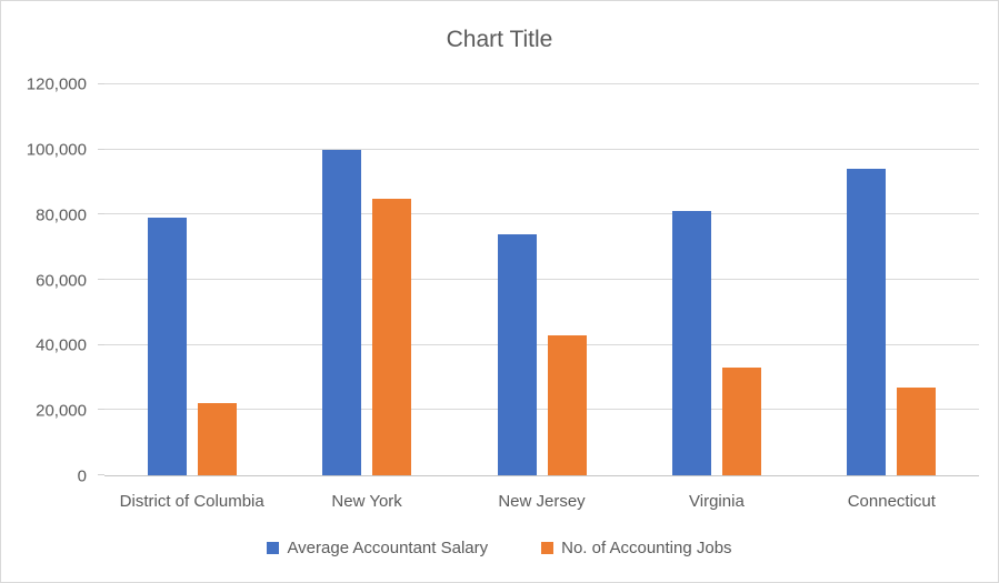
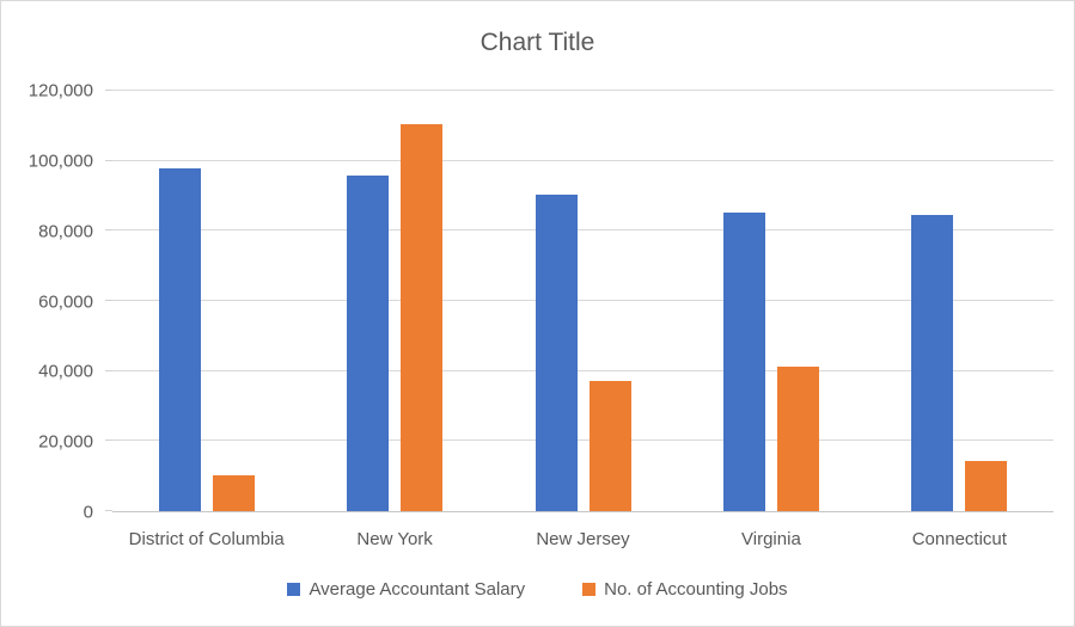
Average Accountant Salary/District of Columbia: 79000 -> 98000
No. of Accounting Jobs/District of Columbia: 22000 -> 10000
Average Accountant Salary/New York: 100000 -> 96000
No. of Accounting Jobs/New York: 85000 -> 111000
Average Accountant Salary/New Jersey: 74000 -> 90000
No. of Accounting Jobs/New Jersey: 43000 -> 37000
Average Accountant Salary/Virginia: 81000 -> 85000
No. of Accounting Jobs/Virginia: 33000 -> 41000
Average Accountant Salary/Connecticut: 94000 -> 85000
No. of Accounting Jobs/Connecticut: 27000 -> 14000
